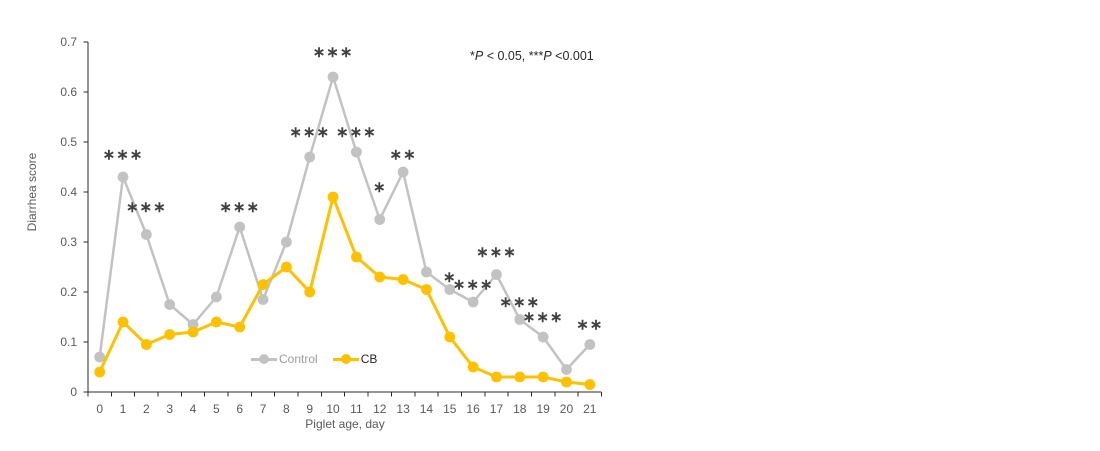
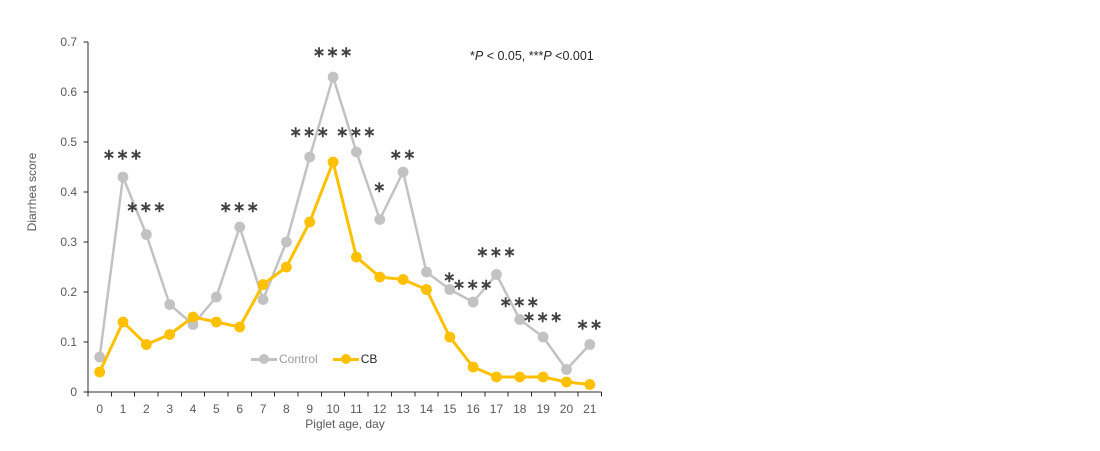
CB/4: 0.12 -> 0.15
CB/9: 0.20 -> 0.34
CB/10: 0.39 -> 0.46
